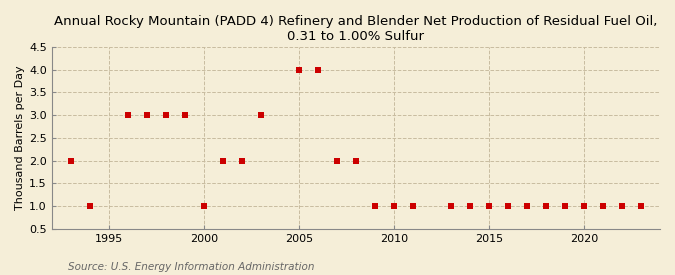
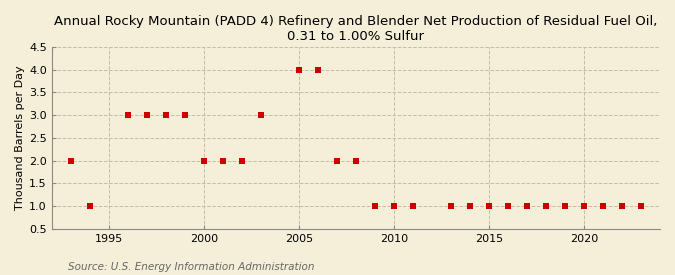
2000: 1 -> 2
